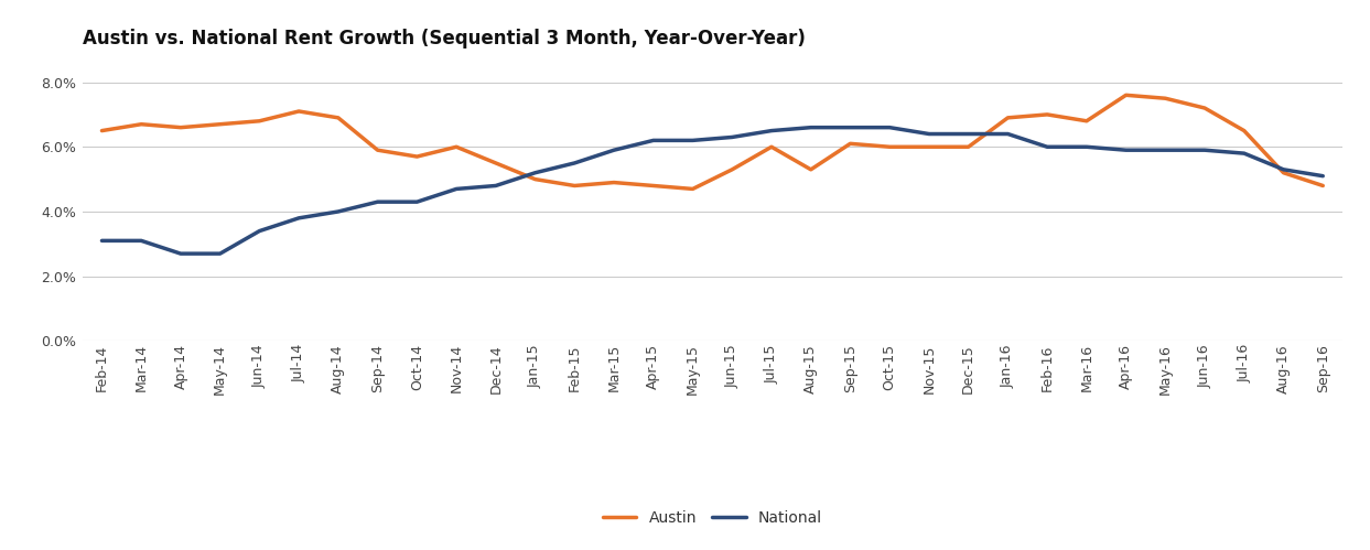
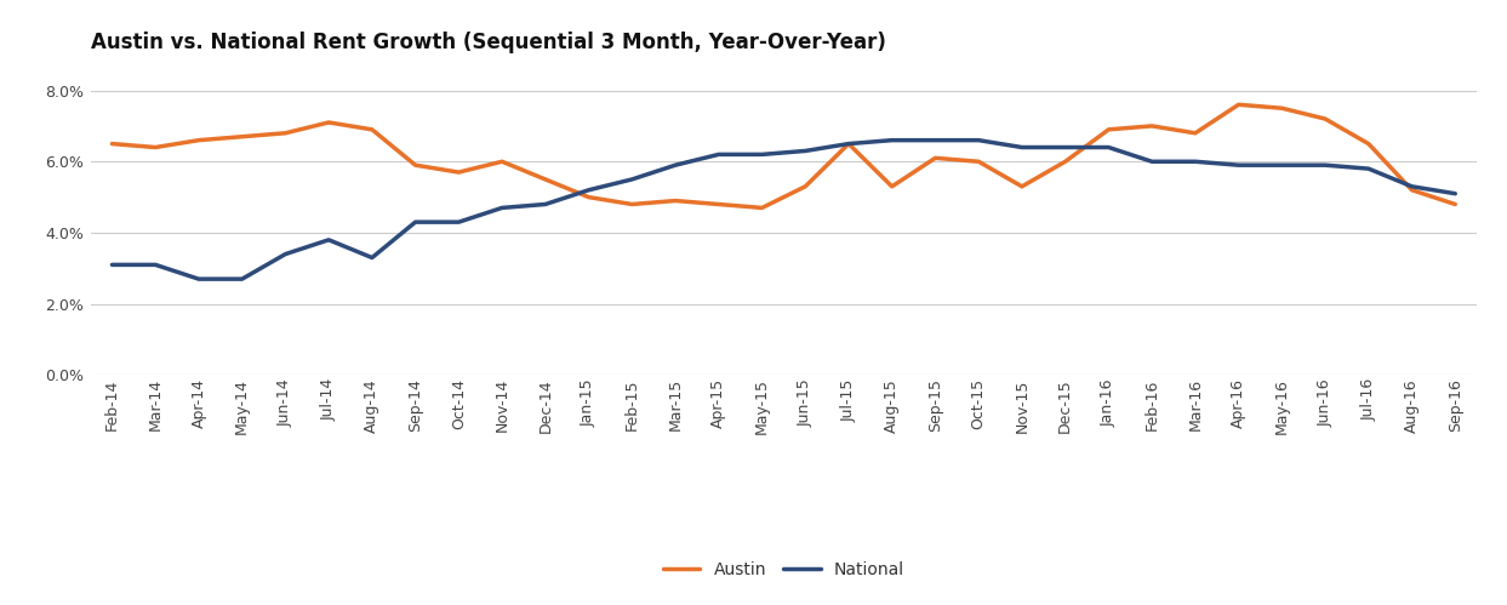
Austin/Mar-14: 6.7% -> 6.4%
National/Aug-14: 4.0% -> 3.3%
Austin/Jul-15: 6.0% -> 6.5%
Austin/Nov-15: 6.0% -> 5.3%
